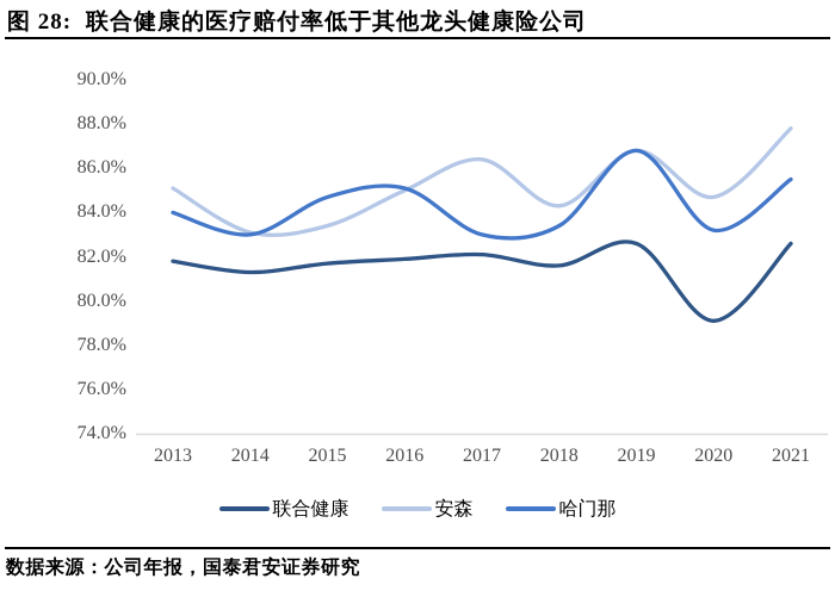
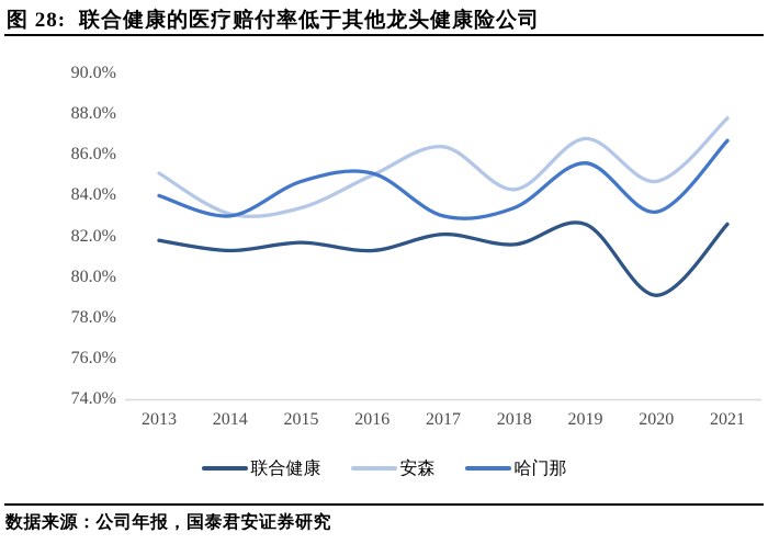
联合健康/2016: 81.9% -> 81.3%
哈门那/2019: 86.8% -> 85.6%
哈门那/2021: 85.5% -> 86.7%
